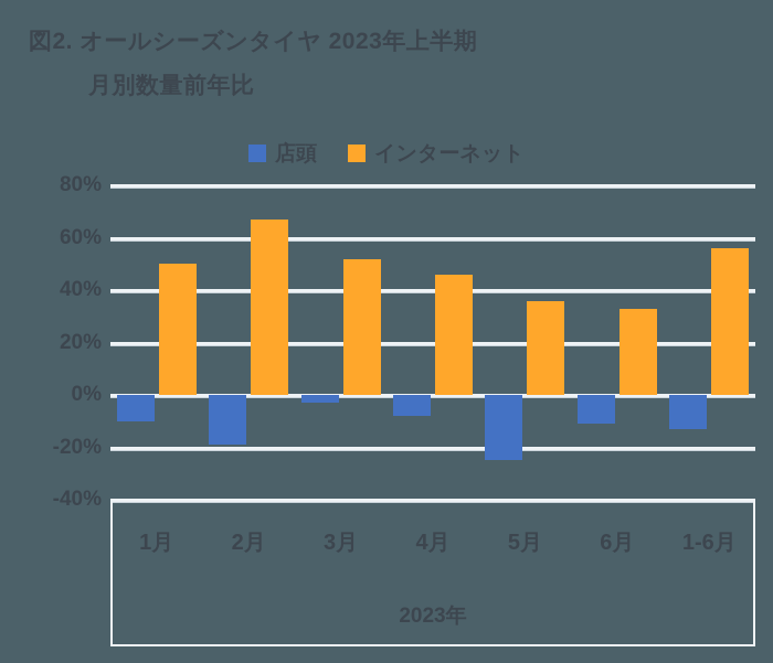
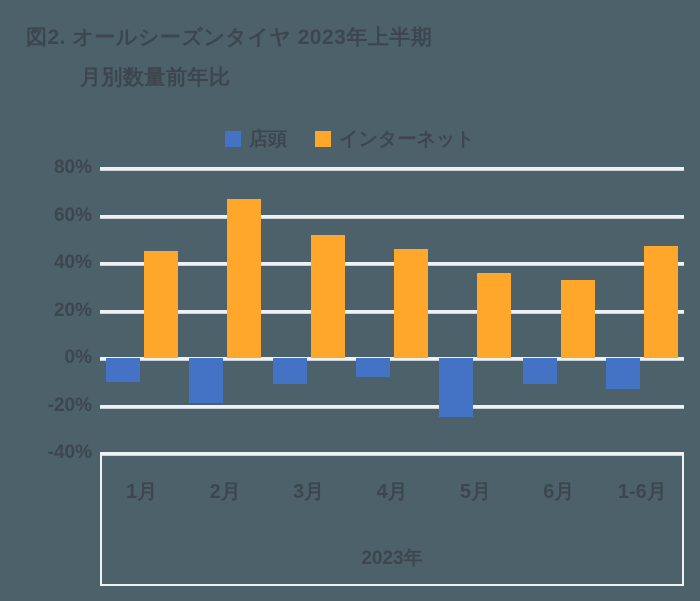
インターネット/1月: 50% -> 45%
店頭/3月: -3% -> -11%
インターネット/1-6月: 56% -> 47%
